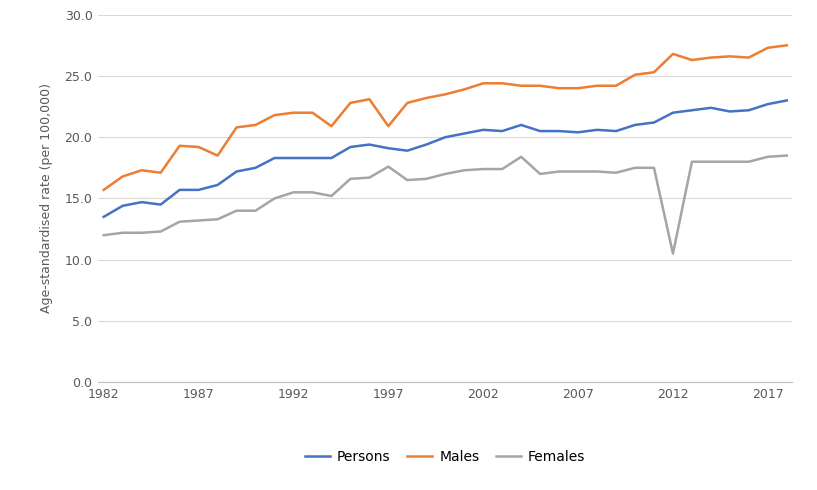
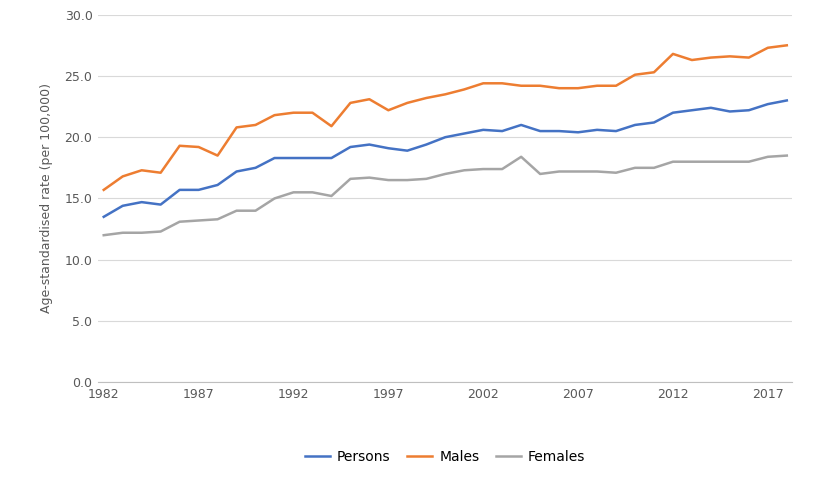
Males/1997: 20.9 -> 22.2
Females/1997: 17.6 -> 16.5
Females/2012: 10.5 -> 18.0
